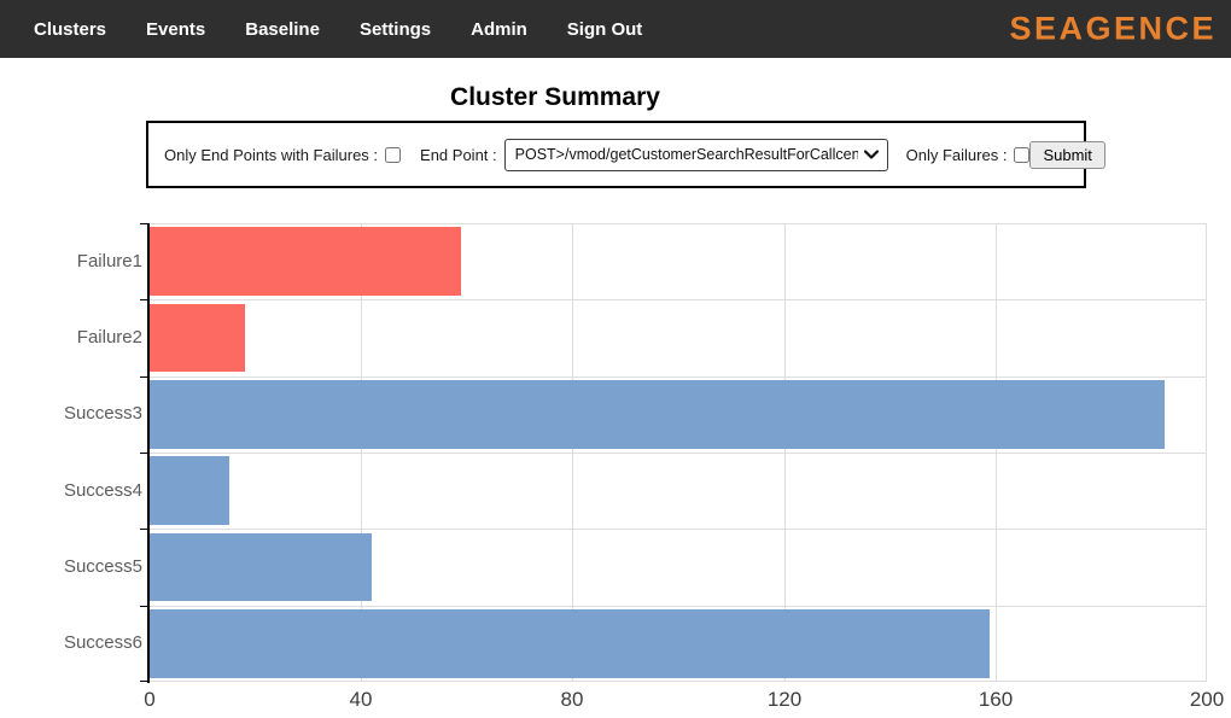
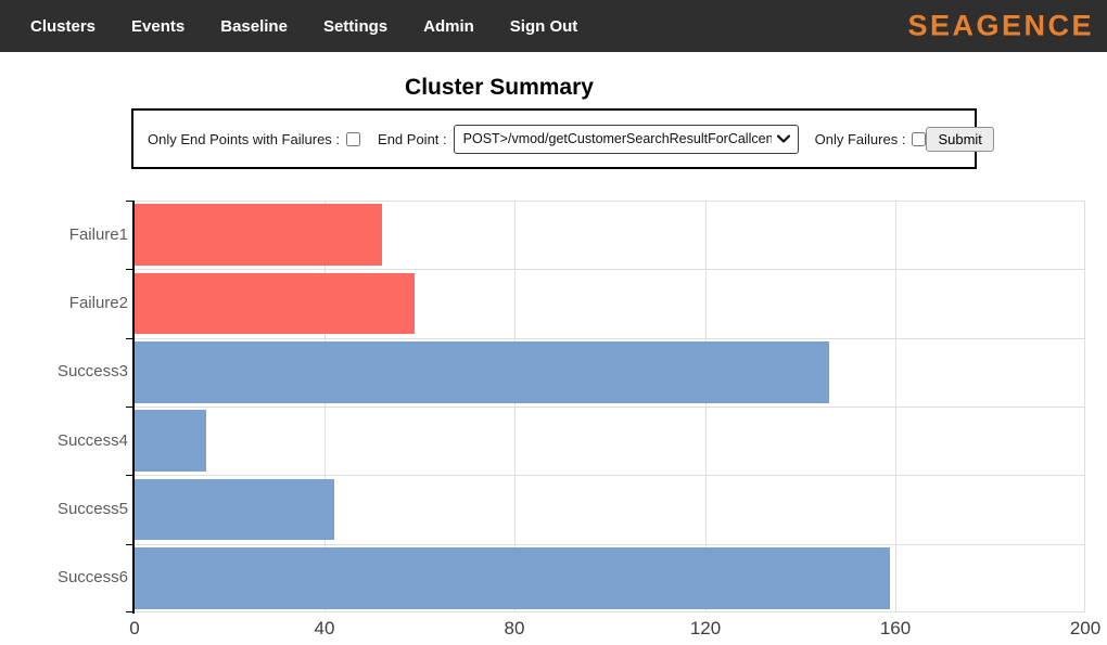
Failure1: 59 -> 52
Failure2: 18 -> 59
Success3: 192 -> 146
